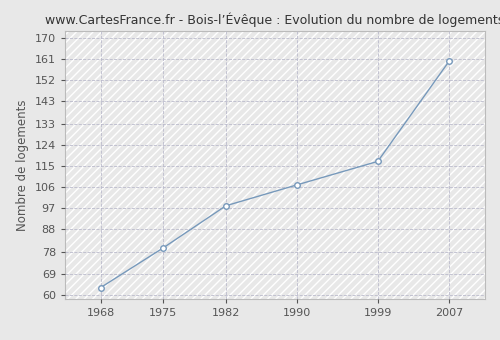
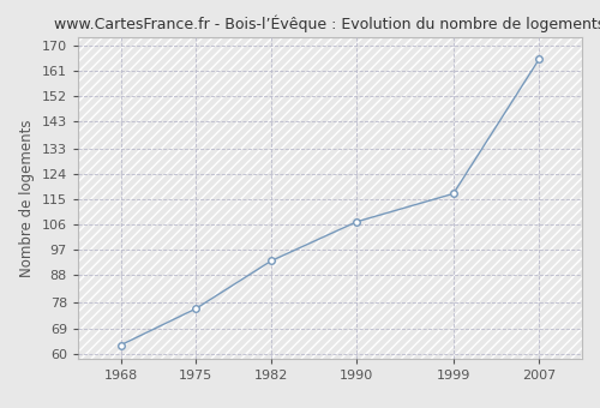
1975: 80 -> 76
1982: 98 -> 93
2007: 160 -> 165
